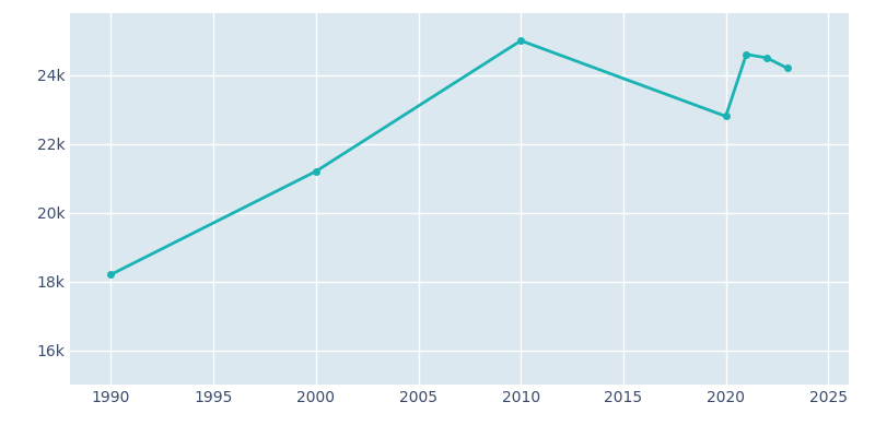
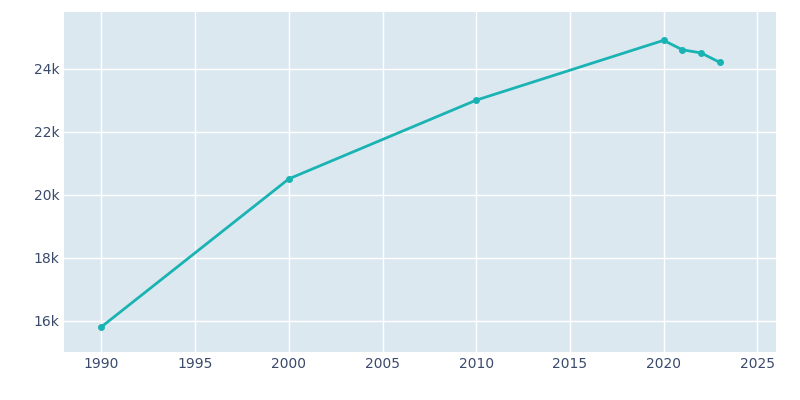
1990: 18.2k -> 15.8k
2000: 21.2k -> 20.5k
2010: 25.0k -> 23.0k
2020: 22.8k -> 24.9k
